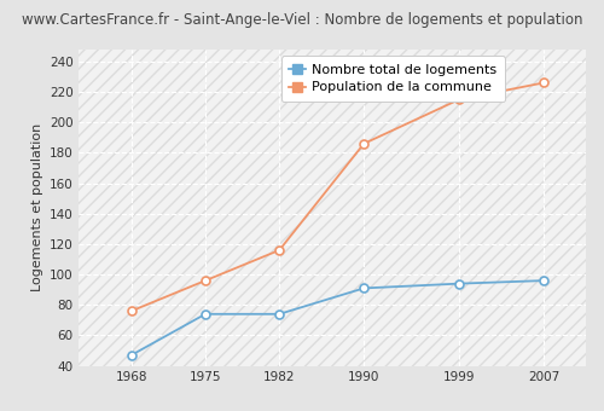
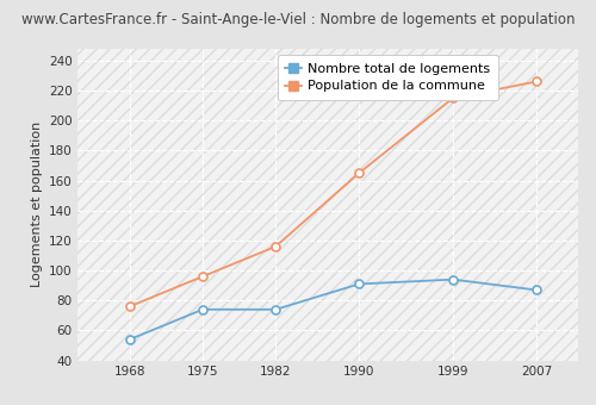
Nombre total de logements/1968: 47 -> 54
Population de la commune/1990: 186 -> 165
Nombre total de logements/2007: 96 -> 87
